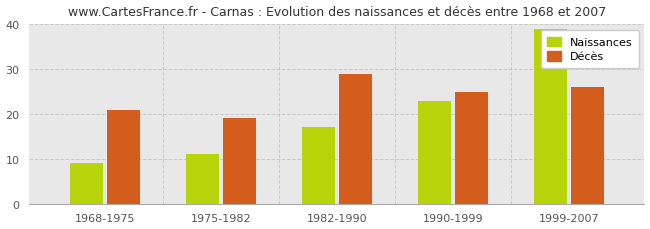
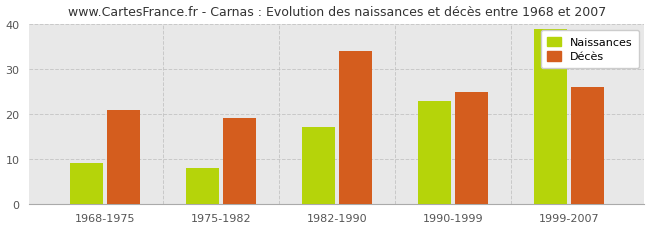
Naissances/1975-1982: 11 -> 8
Décès/1982-1990: 29 -> 34
